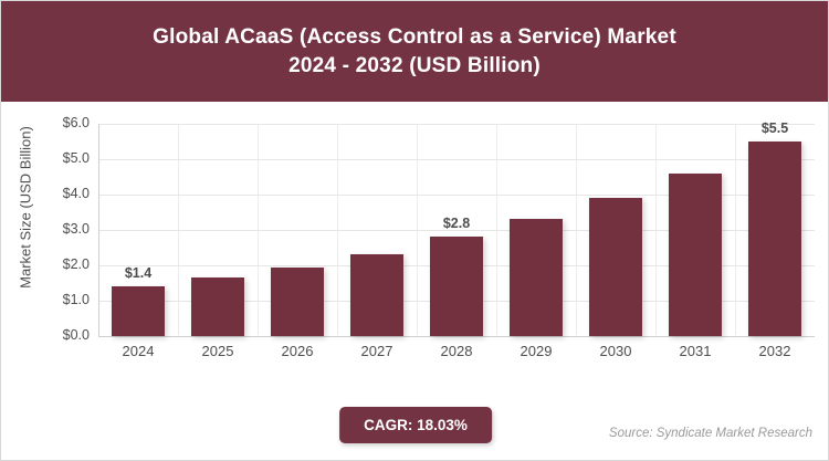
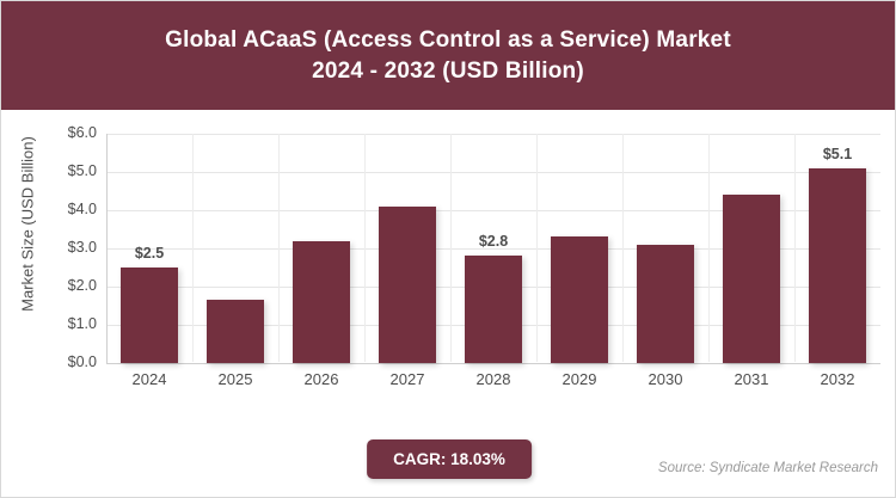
2024: $1.4 -> $2.5
2026: $1.9 -> $3.2
2027: $2.3 -> $4.1
2030: $3.9 -> $3.1
2031: $4.6 -> $4.4
2032: $5.5 -> $5.1
